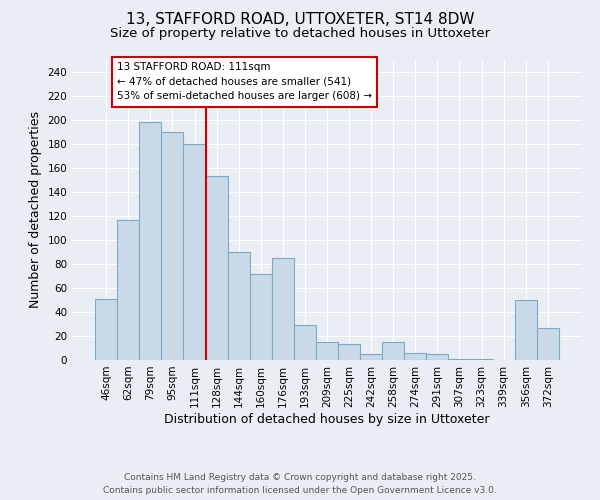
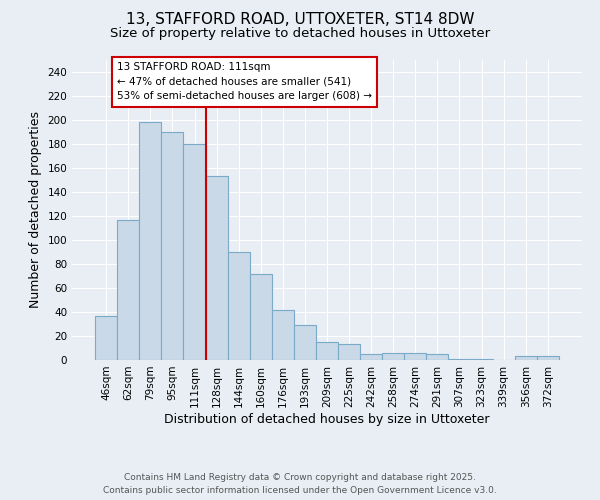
46sqm: 51 -> 37
176sqm: 85 -> 42
258sqm: 15 -> 6
356sqm: 50 -> 3
372sqm: 27 -> 3
